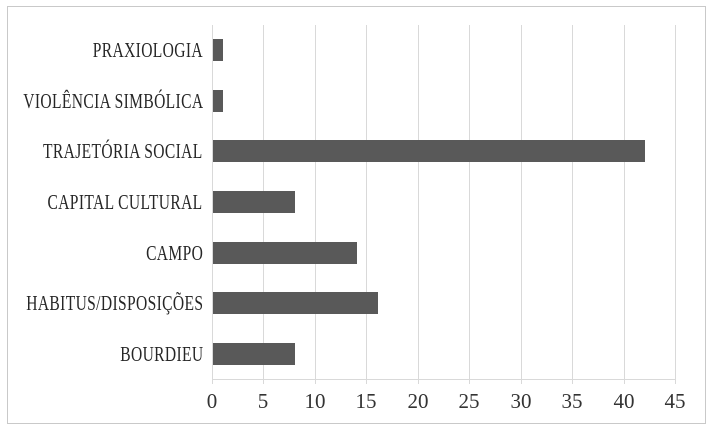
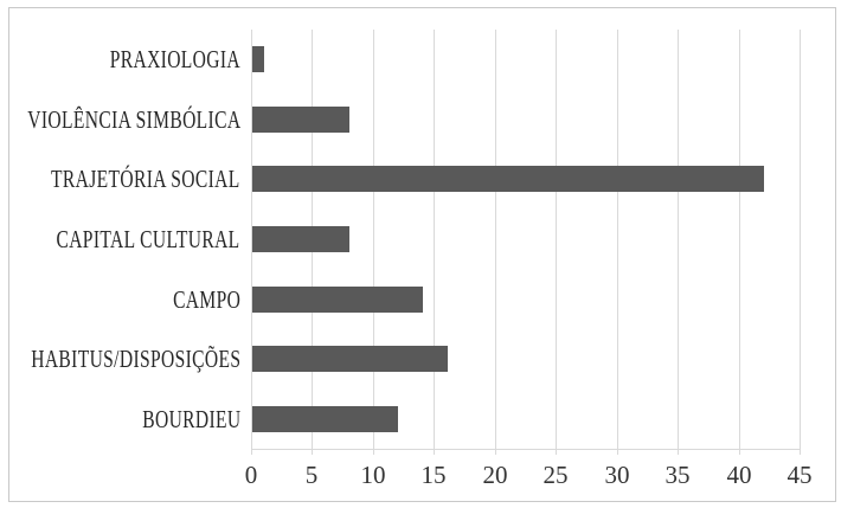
VIOLÊNCIA SIMBÓLICA: 1 -> 8
BOURDIEU: 8 -> 12
